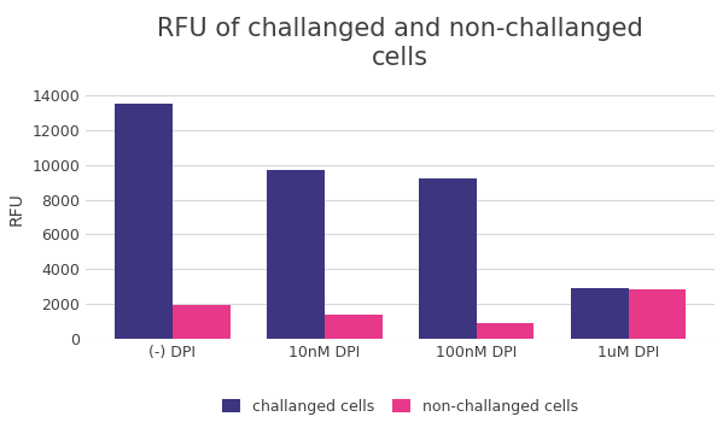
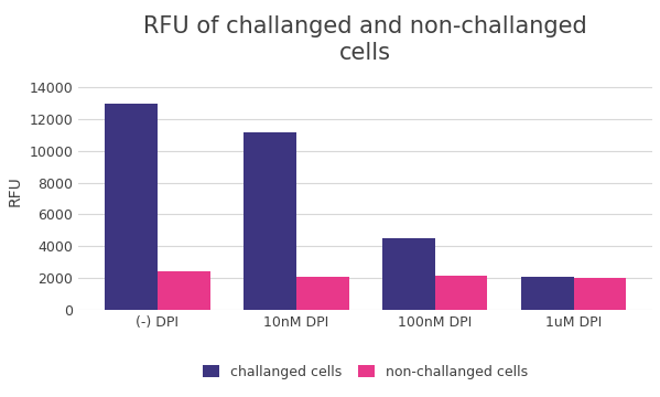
challanged cells/(-) DPI: 13500 -> 13000
non-challanged cells/(-) DPI: 1900 -> 2400
challanged cells/10nM DPI: 9700 -> 11200
non-challanged cells/10nM DPI: 1400 -> 2100
challanged cells/100nM DPI: 9200 -> 4500
non-challanged cells/100nM DPI: 900 -> 2200
challanged cells/1uM DPI: 2900 -> 2000
non-challanged cells/1uM DPI: 2800 -> 2000
